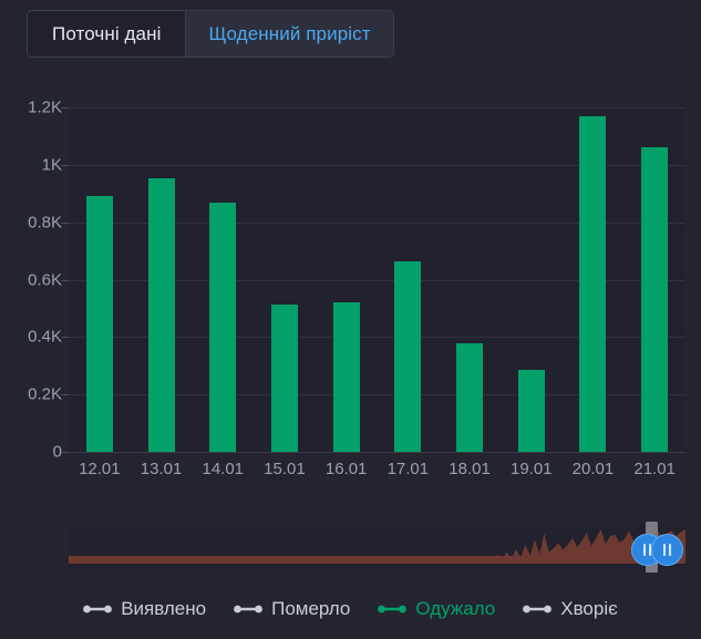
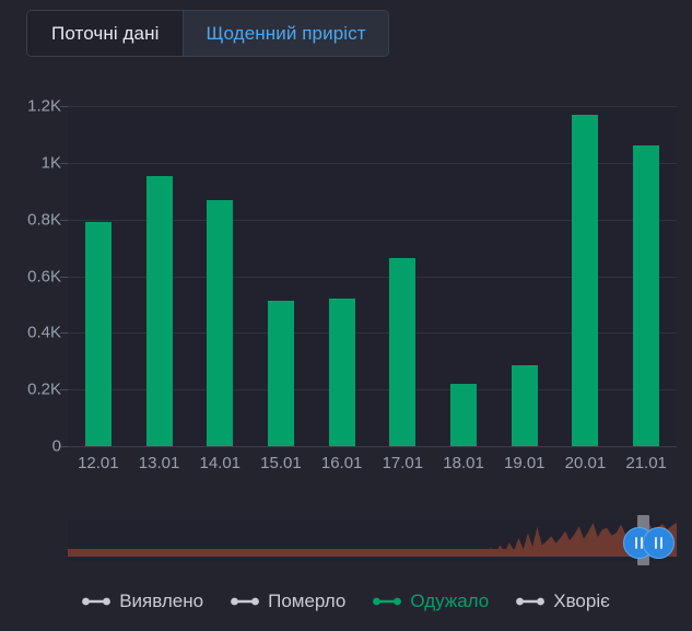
12.01: 0.89K -> 0.79K
18.01: 0.38K -> 0.22K
